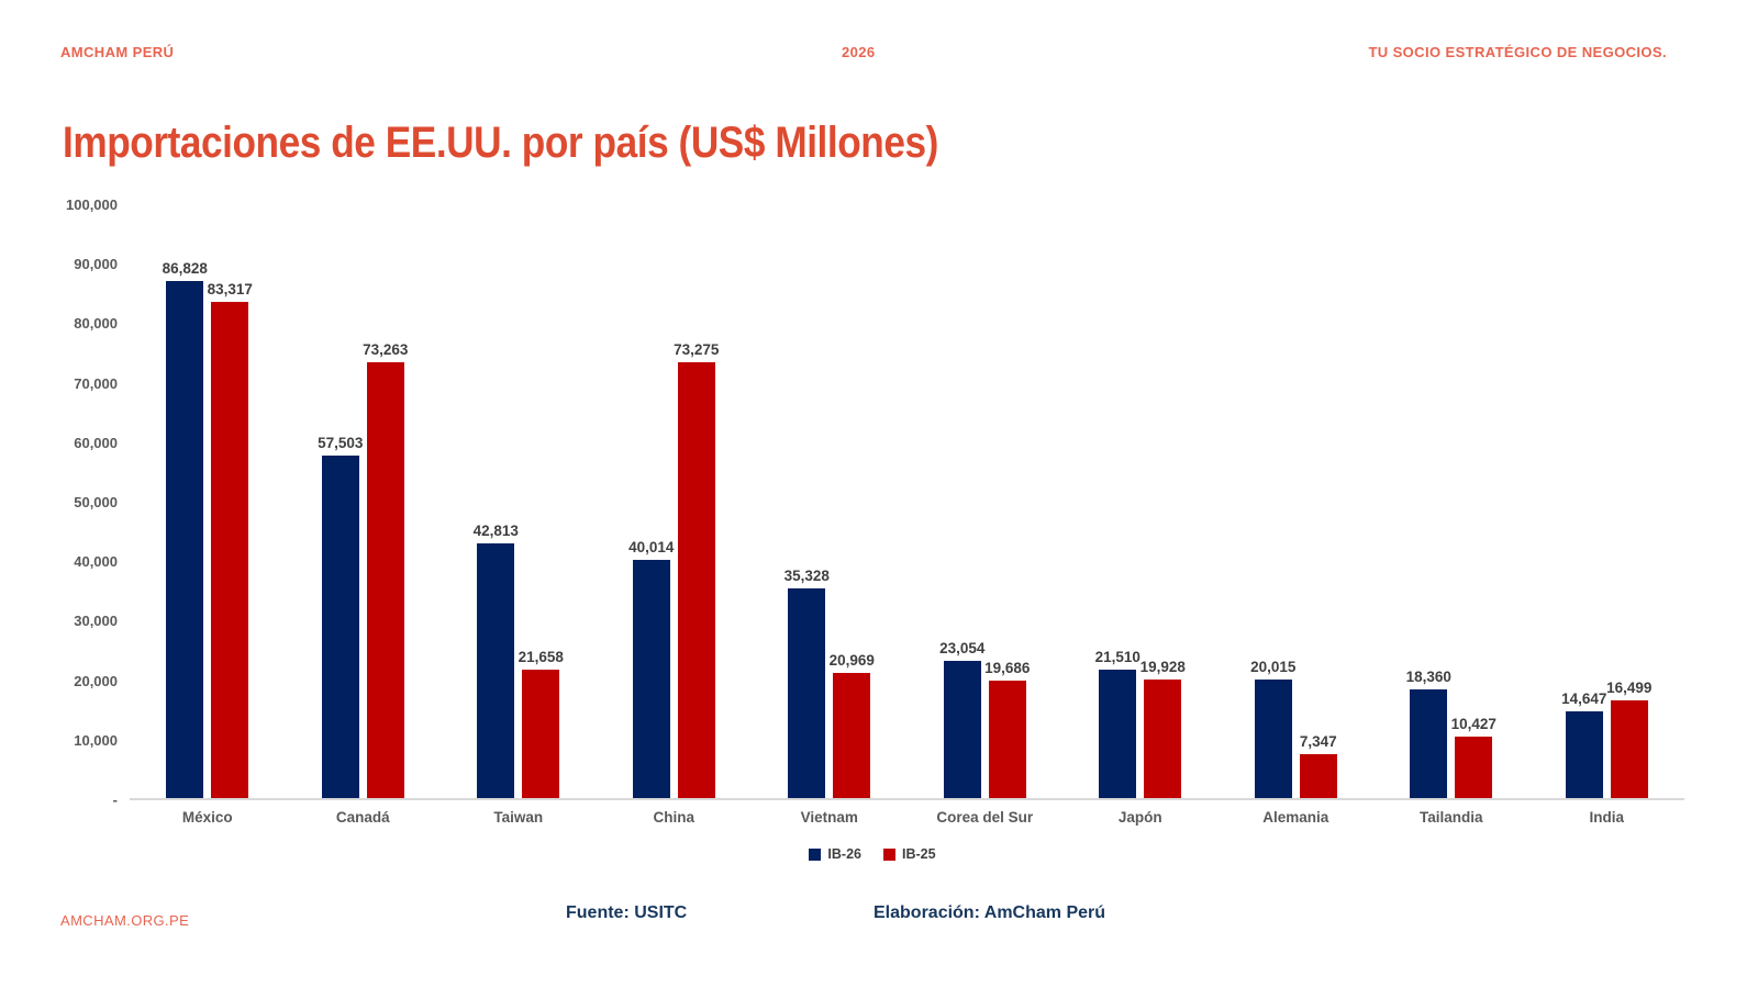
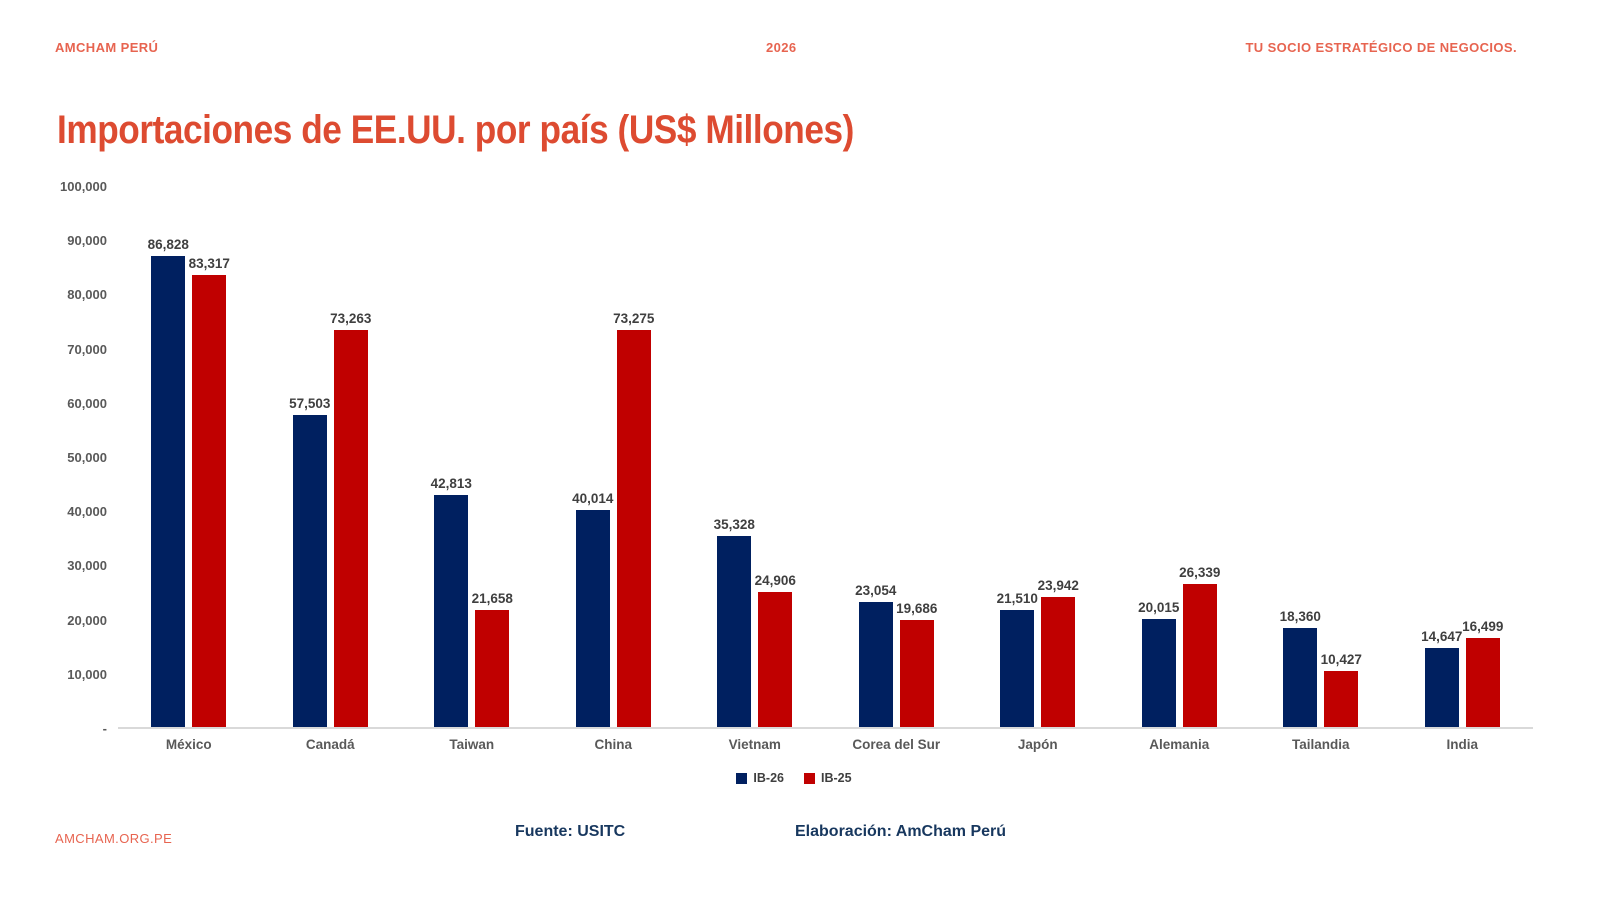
IB-25/Vietnam: 20,969 -> 24,906
IB-25/Japón: 19,928 -> 23,942
IB-25/Alemania: 7,347 -> 26,339
